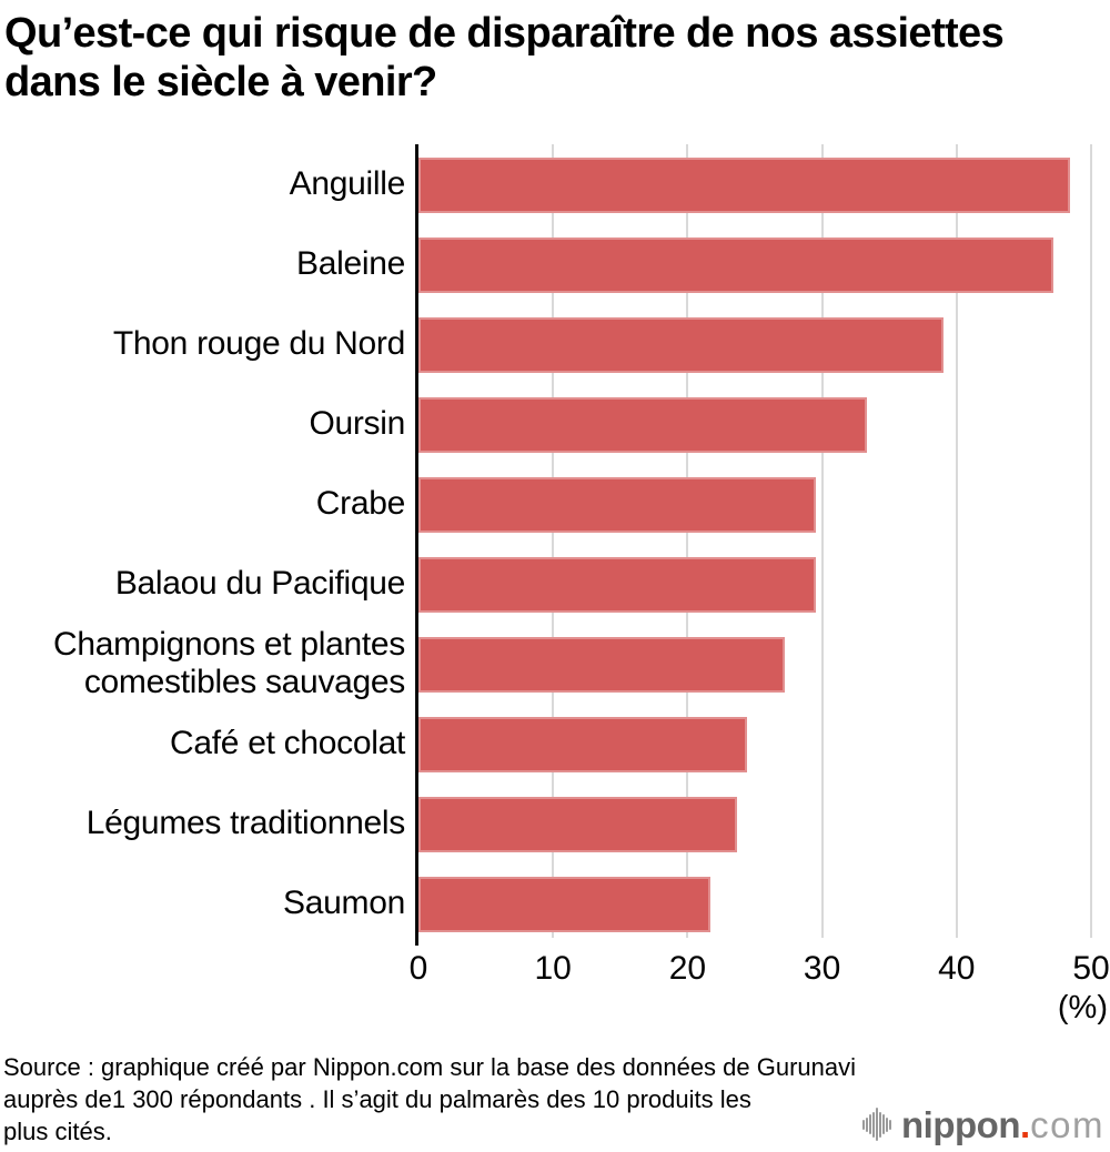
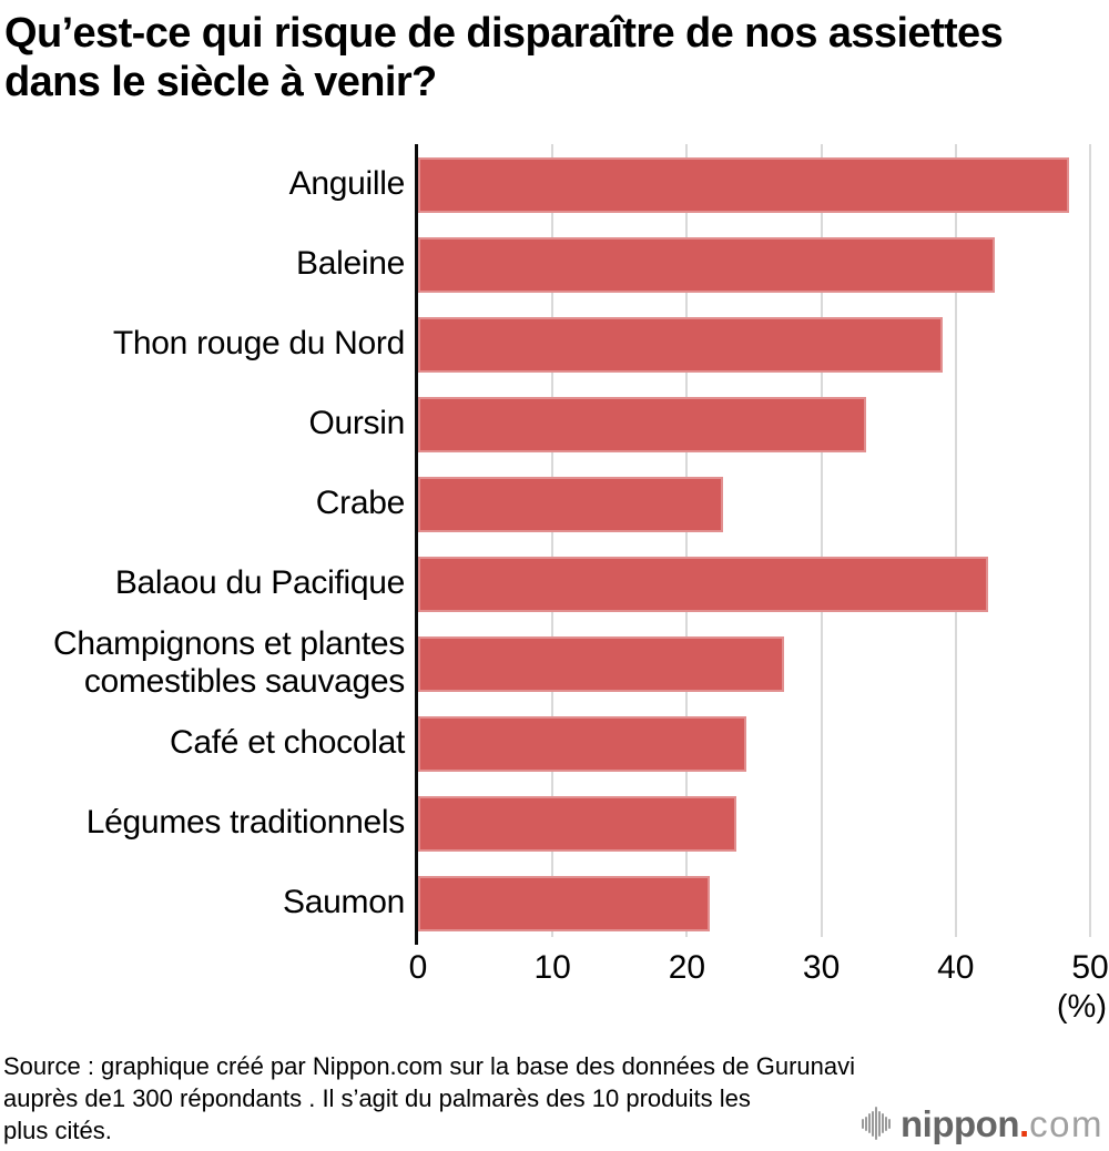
Baleine: 47.2 -> 42.9
Crabe: 29.5 -> 22.7
Balaou du Pacifique: 29.5 -> 42.4
